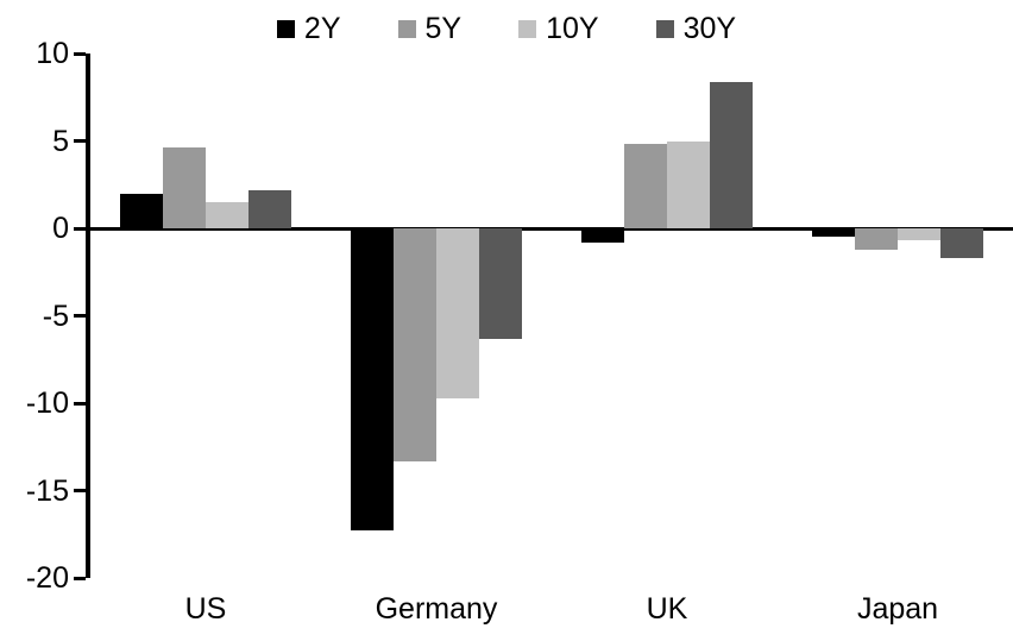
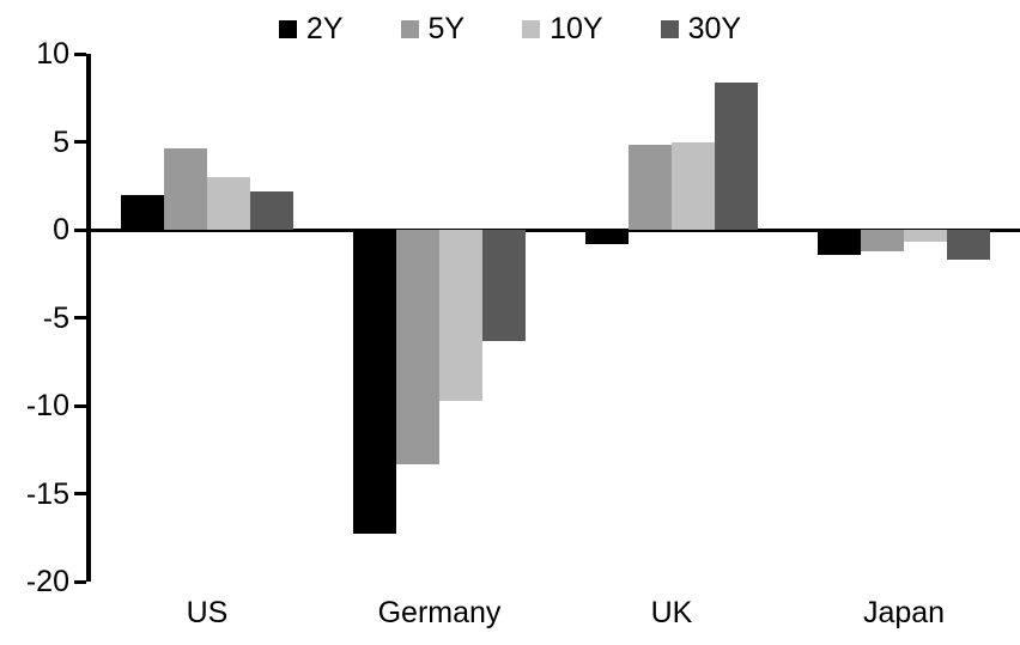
10Y/US: 1.5 -> 3.0
2Y/Japan: -0.5 -> -1.4
